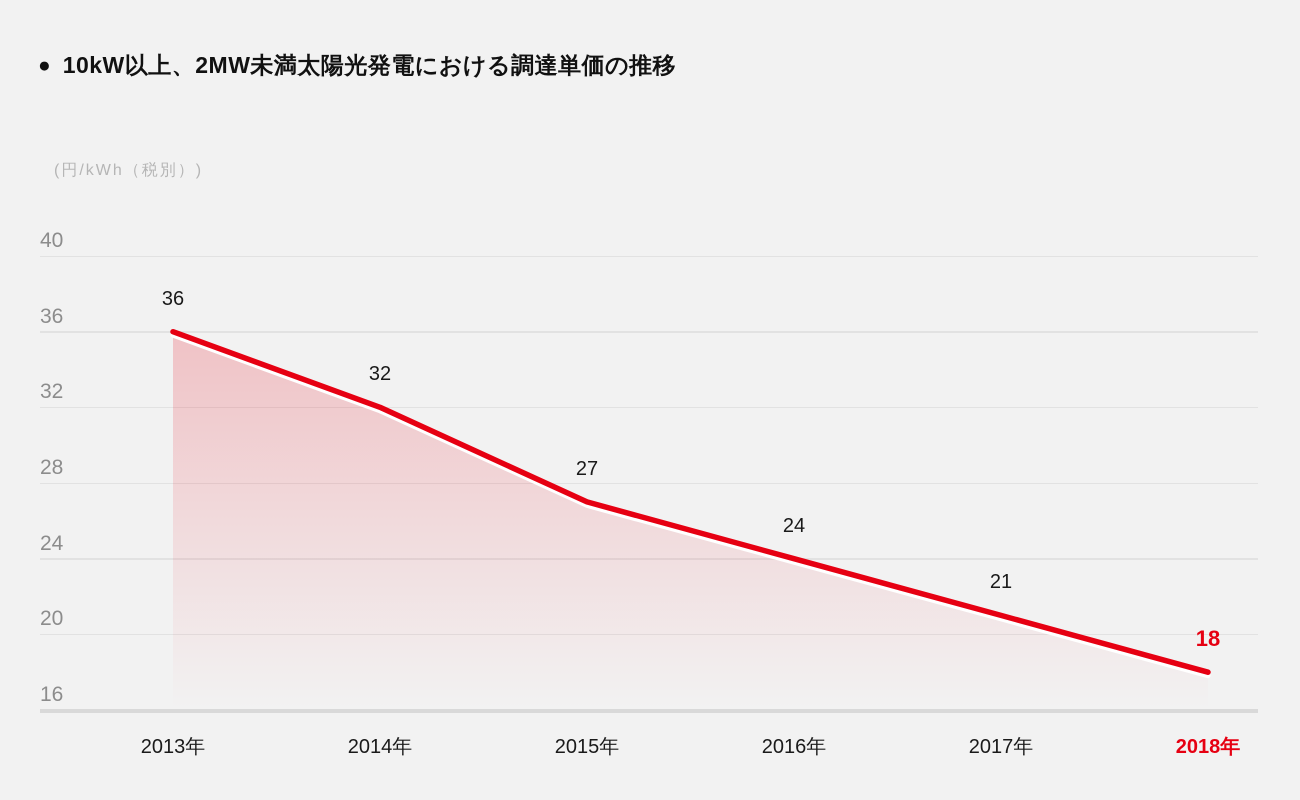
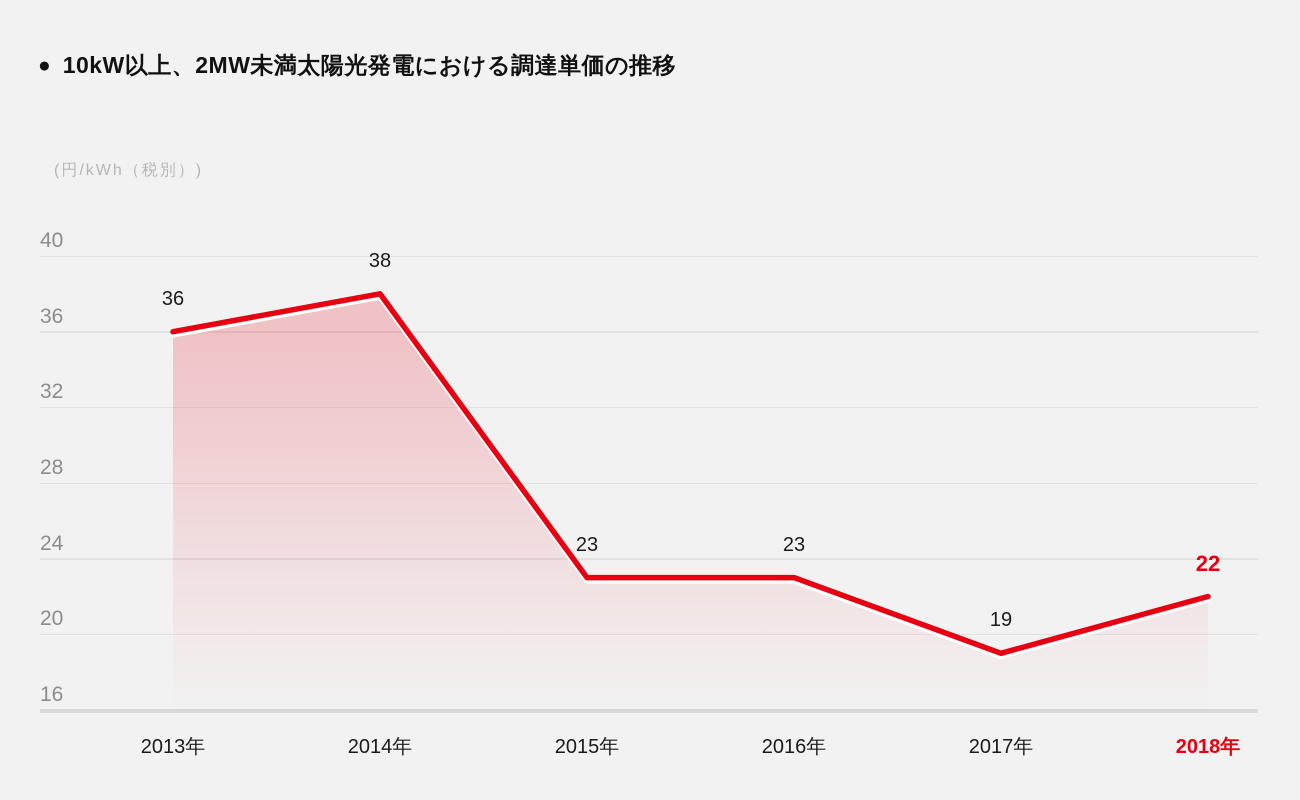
2014年: 32 -> 38
2015年: 27 -> 23
2016年: 24 -> 23
2017年: 21 -> 19
2018年: 18 -> 22
